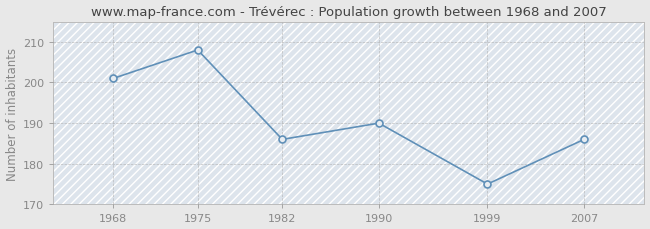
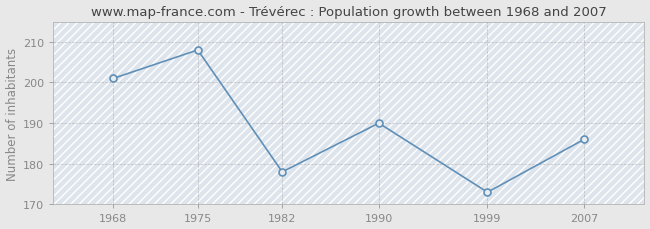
1982: 186 -> 178
1999: 175 -> 173
